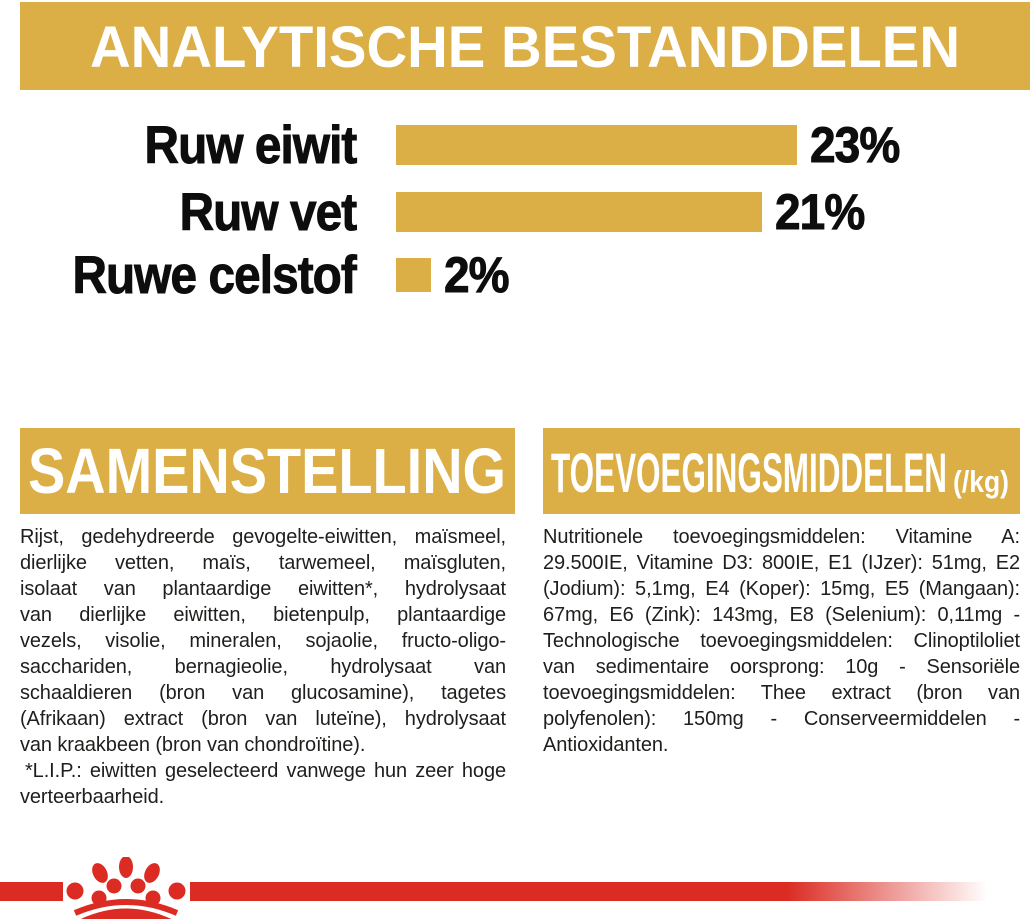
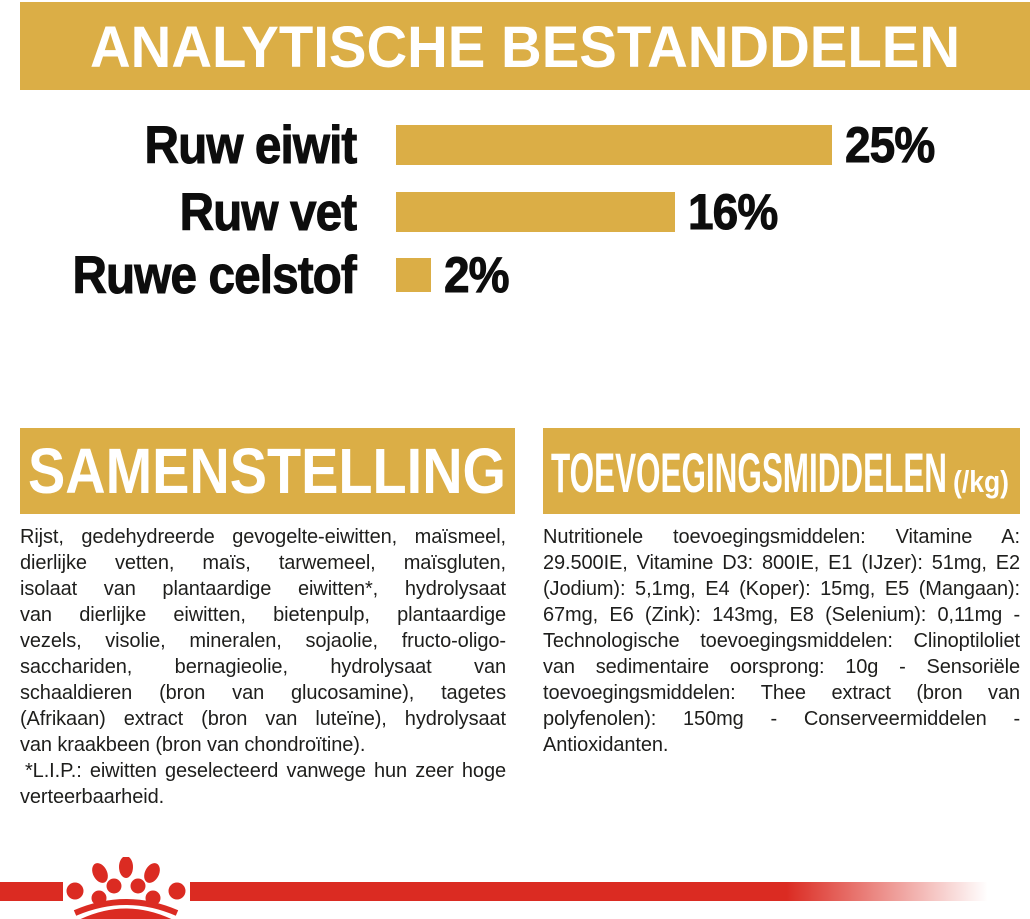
Ruw eiwit: 23% -> 25%
Ruw vet: 21% -> 16%
